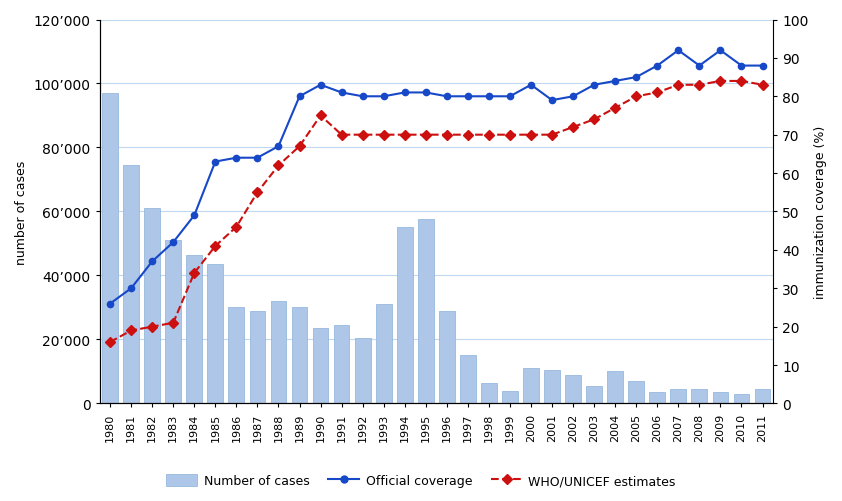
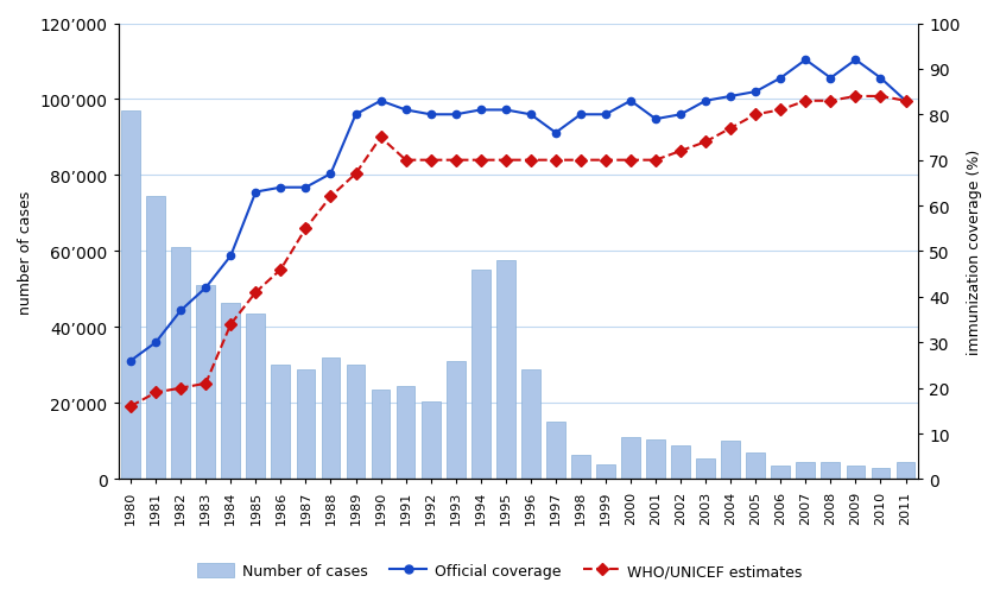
Official coverage/1997: 80 -> 76
Official coverage/2011: 88 -> 83
